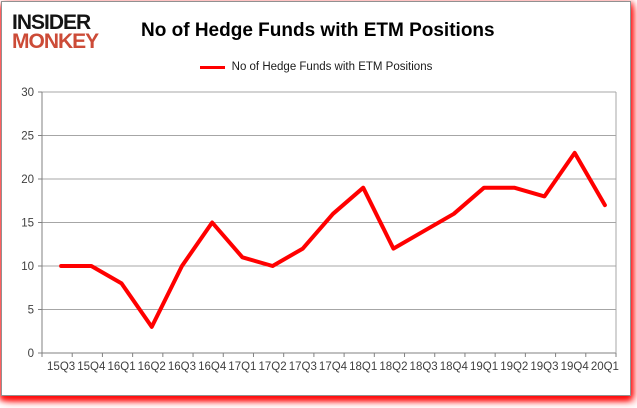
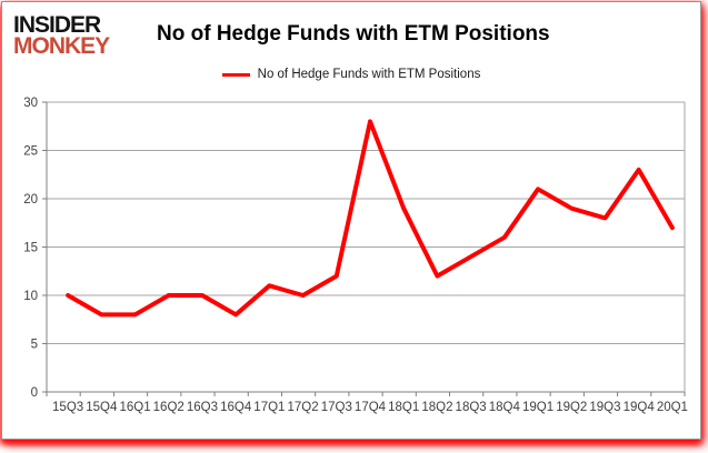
15Q4: 10 -> 8
16Q2: 3 -> 10
16Q4: 15 -> 8
17Q4: 16 -> 28
19Q1: 19 -> 21
